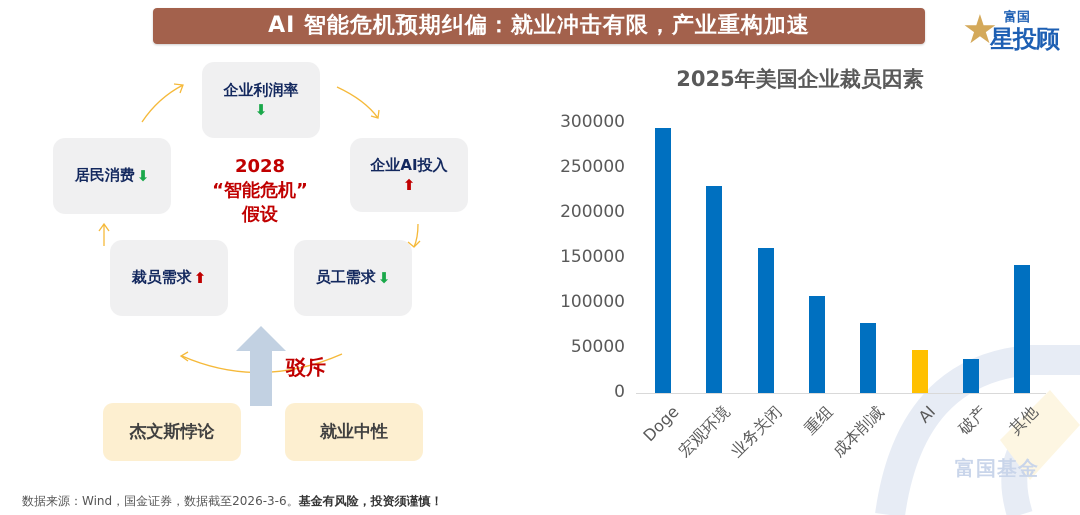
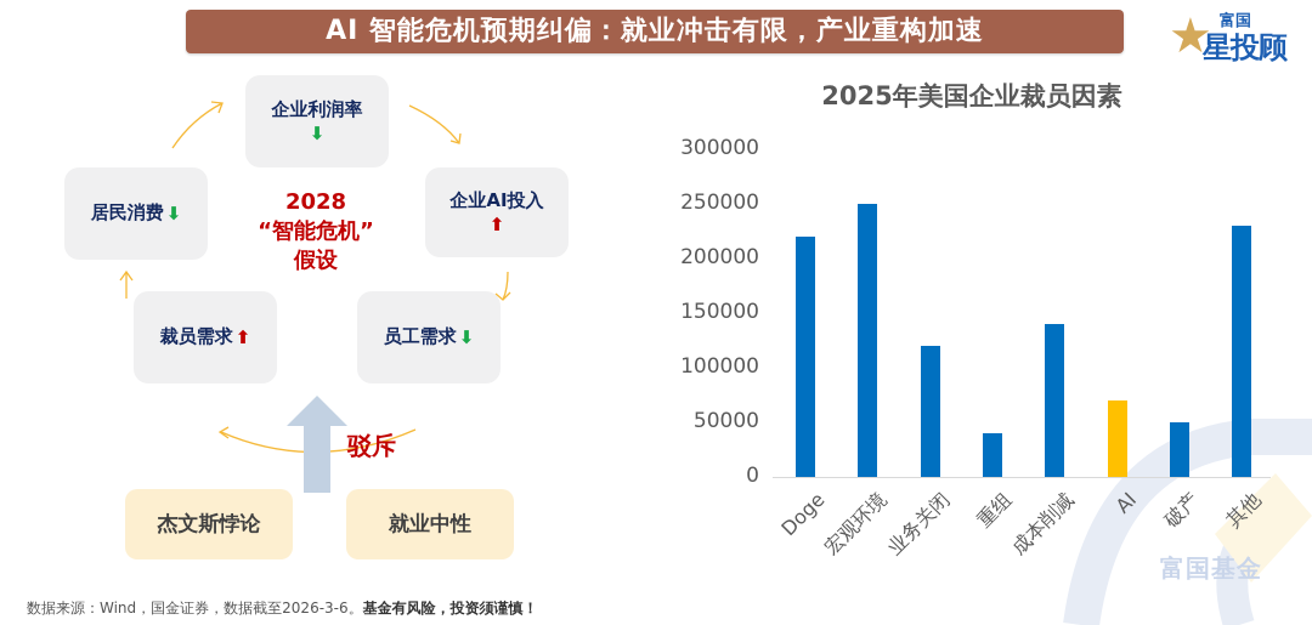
Doge: 290000 -> 220000
宏观环境: 230000 -> 250000
业务关闭: 160000 -> 120000
重组: 110000 -> 40000
成本削减: 80000 -> 140000
AI: 50000 -> 70000
破产: 40000 -> 50000
其他: 140000 -> 230000
